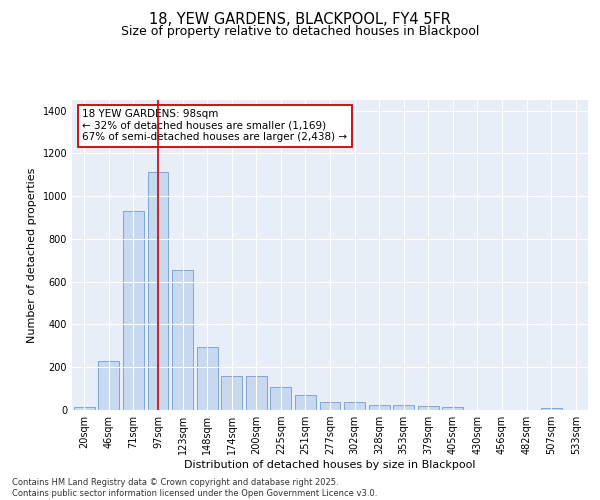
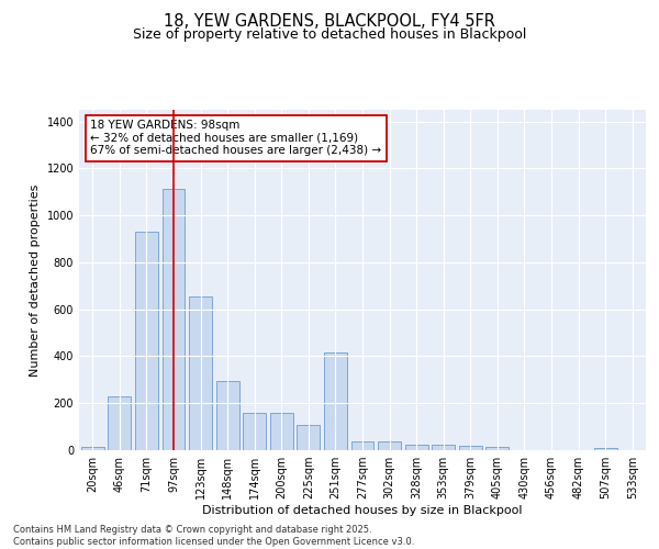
251sqm: 70 -> 415
